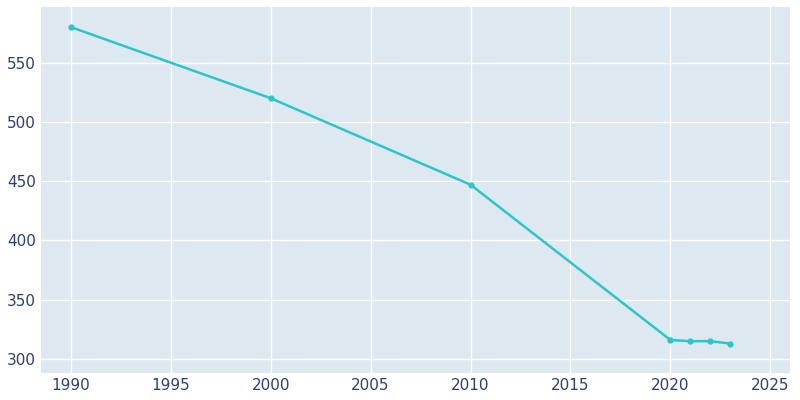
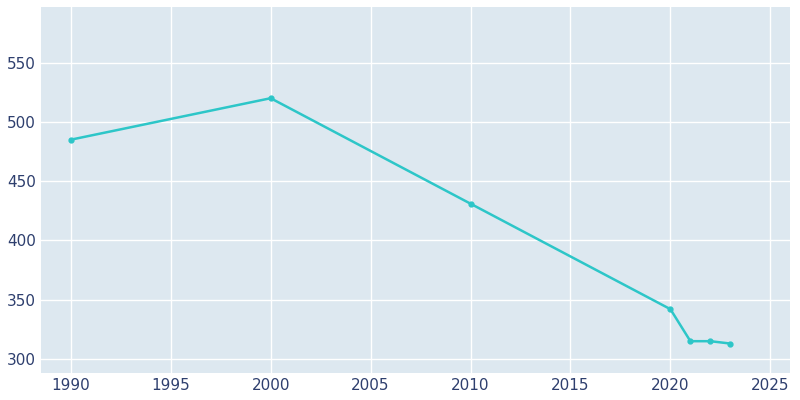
1990: 580 -> 485
2010: 447 -> 431
2020: 316 -> 342
